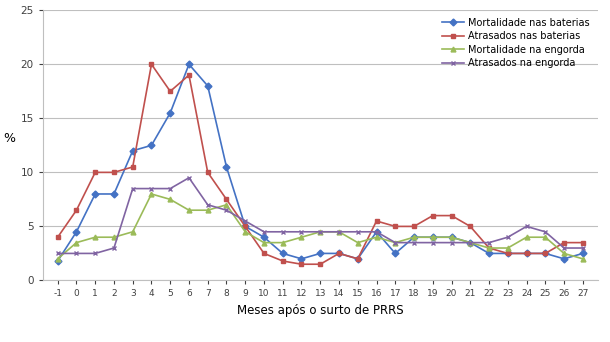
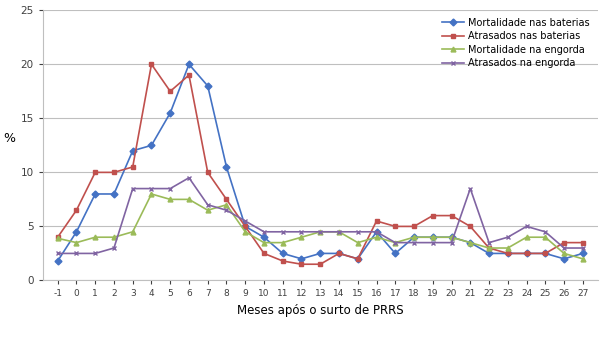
Mortalidade na engorda/-1: 2.0 -> 3.9
Mortalidade na engorda/6: 6.5 -> 7.5
Atrasados na engorda/21: 3.5 -> 8.5
